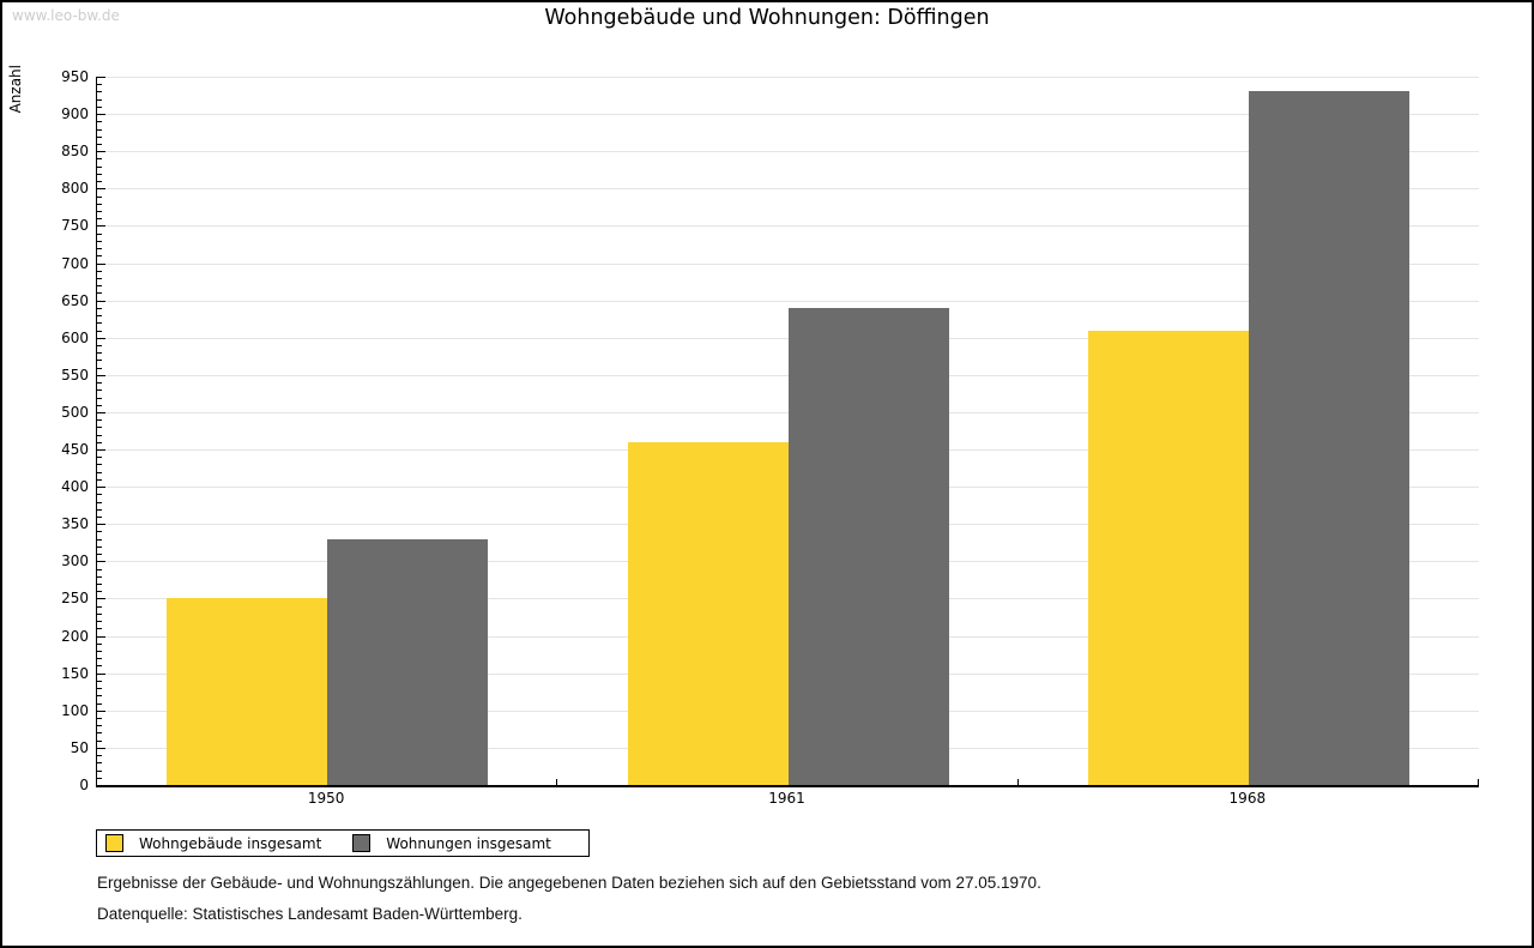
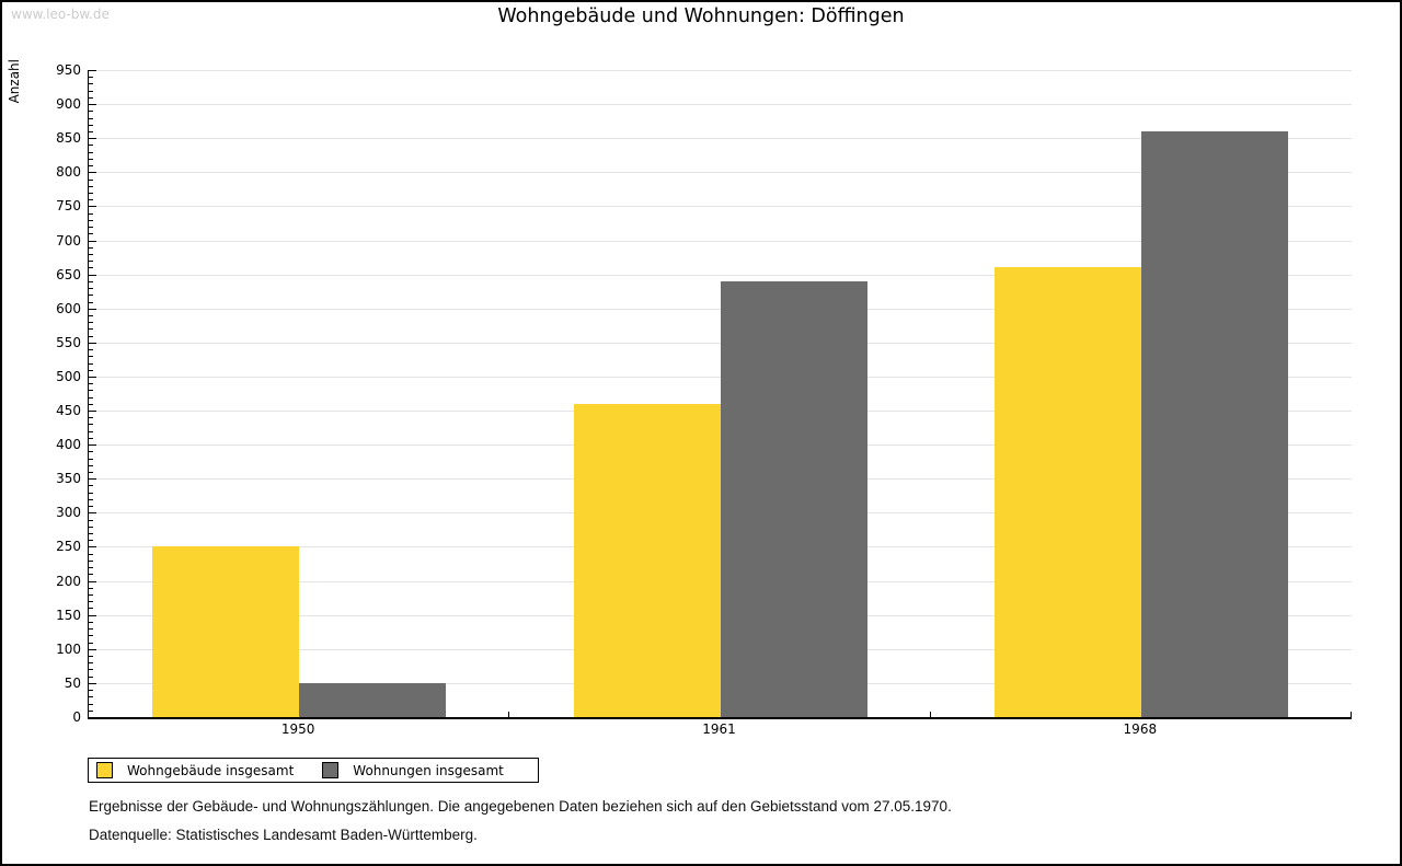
Wohnungen insgesamt/1950: 330 -> 50
Wohngebäude insgesamt/1968: 610 -> 660
Wohnungen insgesamt/1968: 930 -> 860
